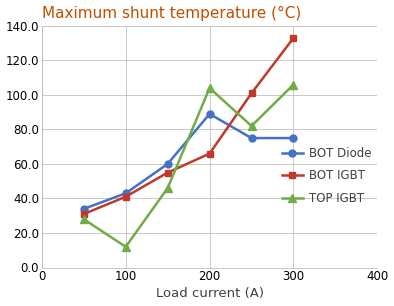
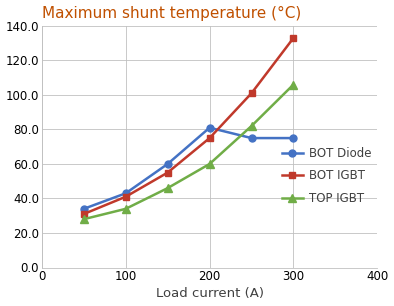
TOP IGBT/100: 12 -> 34
BOT Diode/200: 89 -> 81
BOT IGBT/200: 66 -> 75
TOP IGBT/200: 104 -> 60
